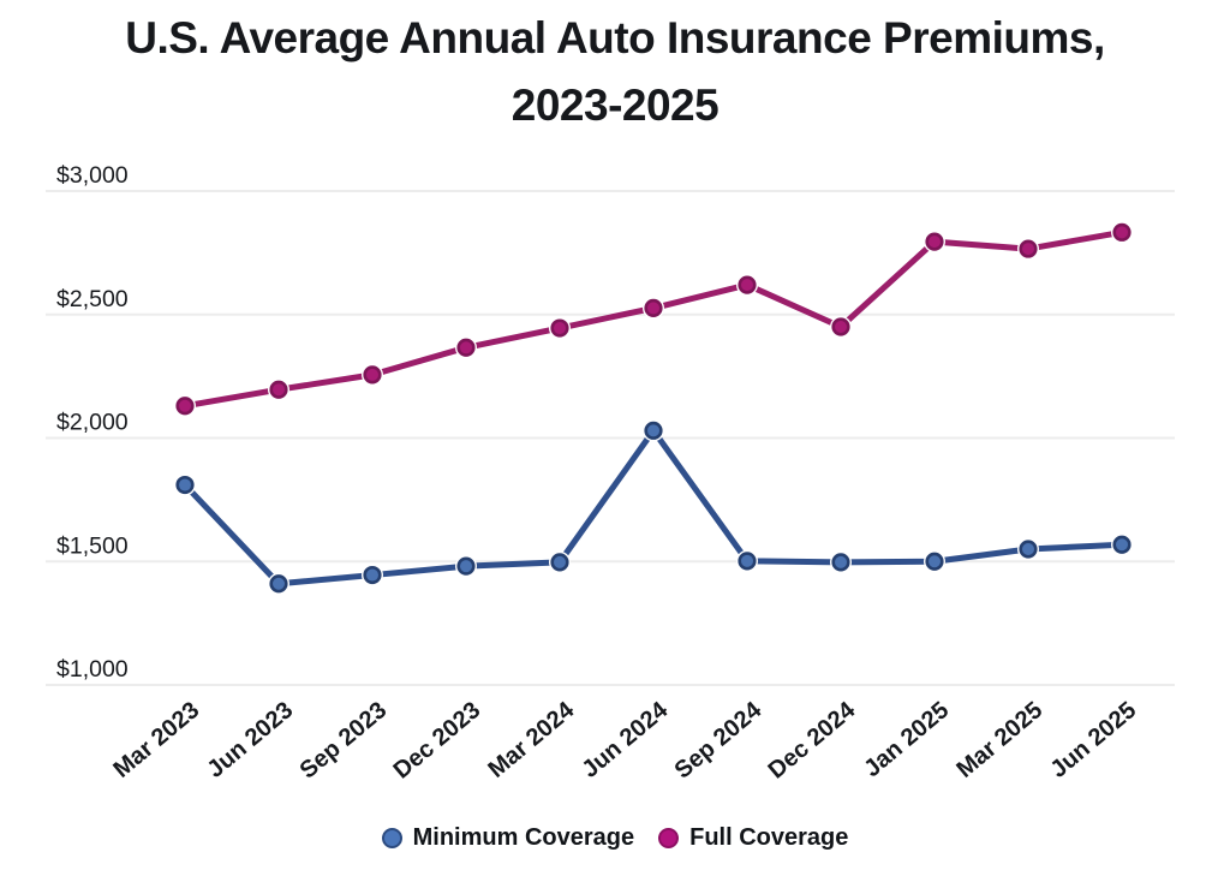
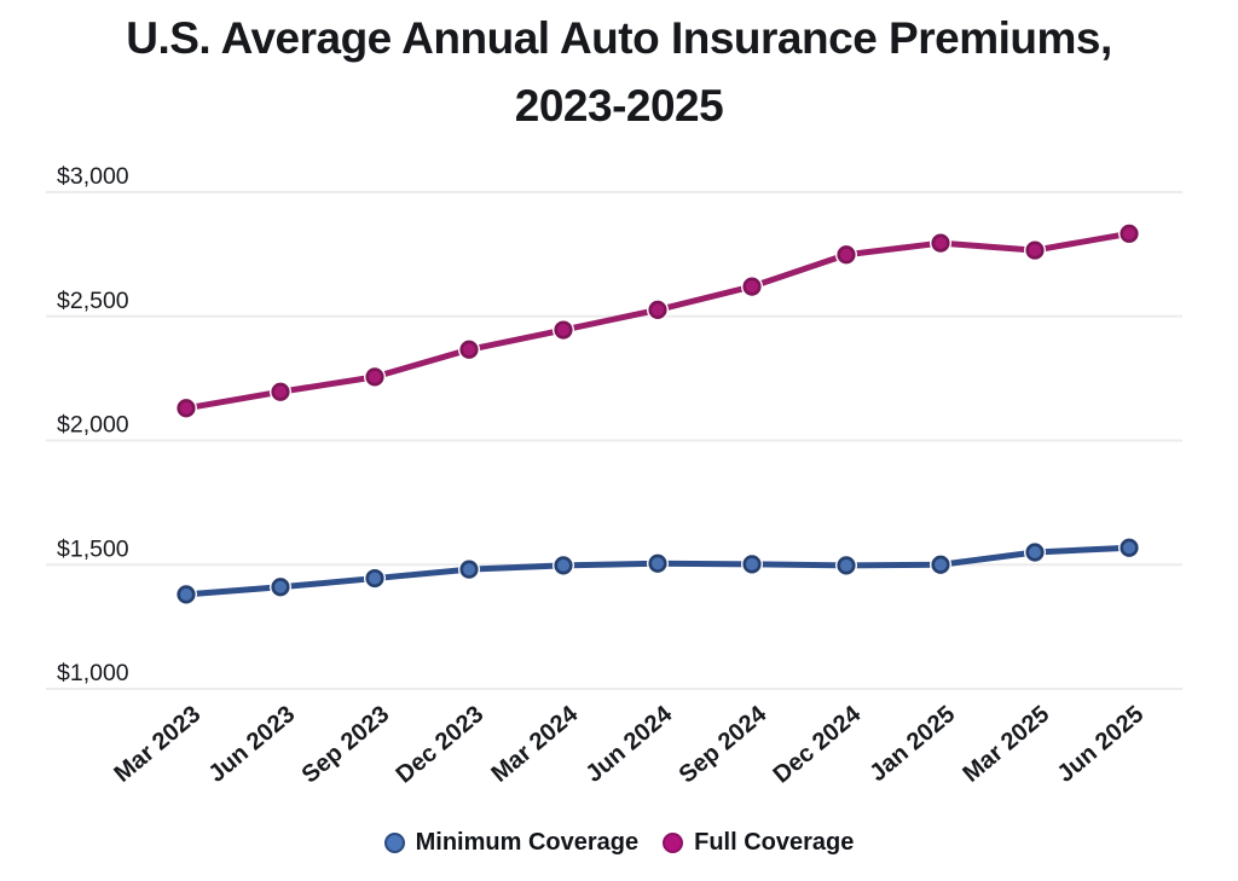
Minimum Coverage/Mar 2023: $1810 -> $1380
Minimum Coverage/Jun 2024: $2030 -> $1500
Full Coverage/Dec 2024: $2450 -> $2750
